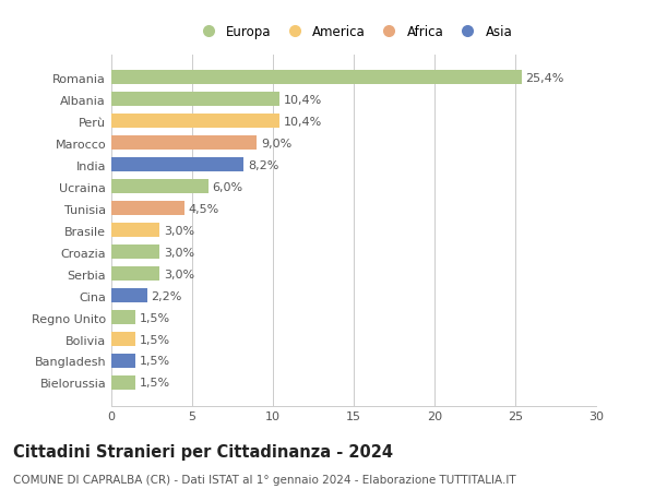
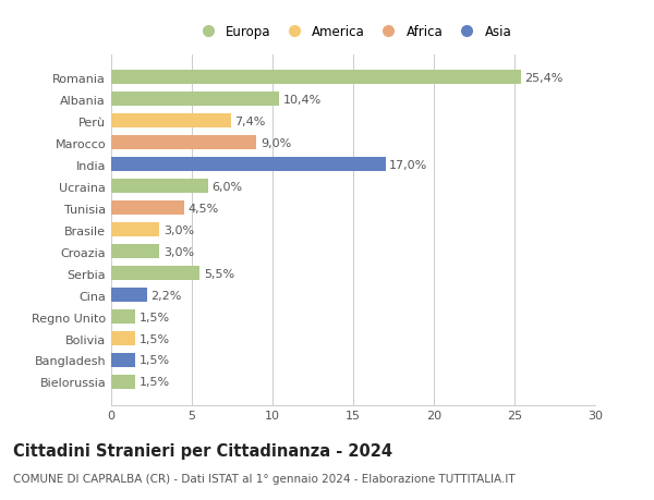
Perù: 10,4% -> 7,4%
India: 8,2% -> 17,0%
Serbia: 3,0% -> 5,5%
